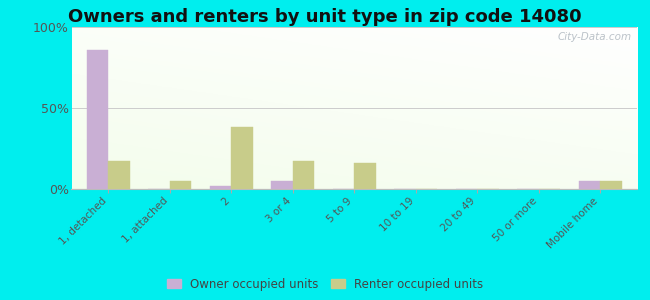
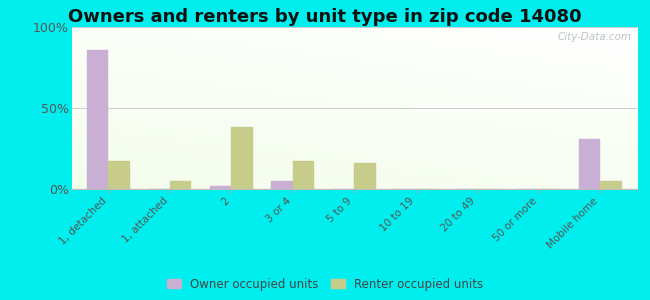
Owner occupied units/Mobile home: 5% -> 31%
